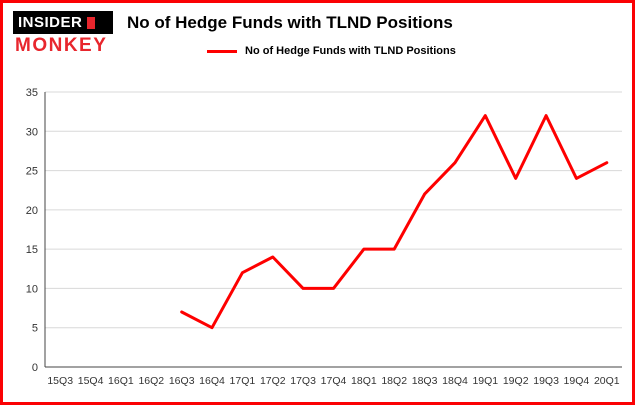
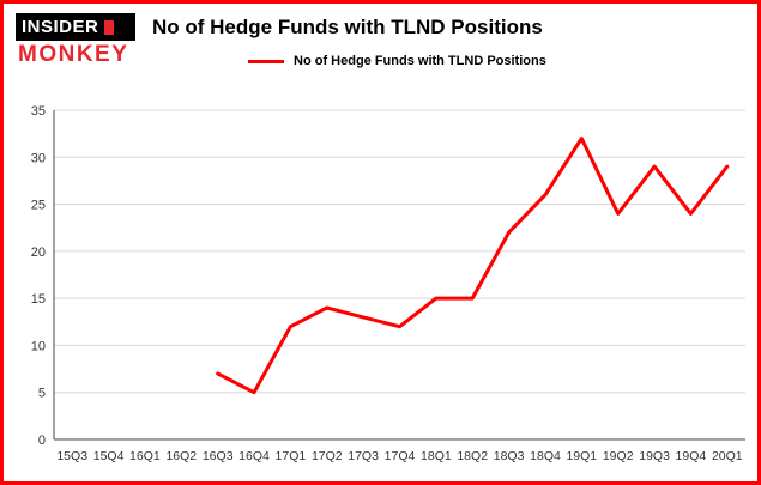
17Q3: 10 -> 13
17Q4: 10 -> 12
19Q3: 32 -> 29
20Q1: 26 -> 29
